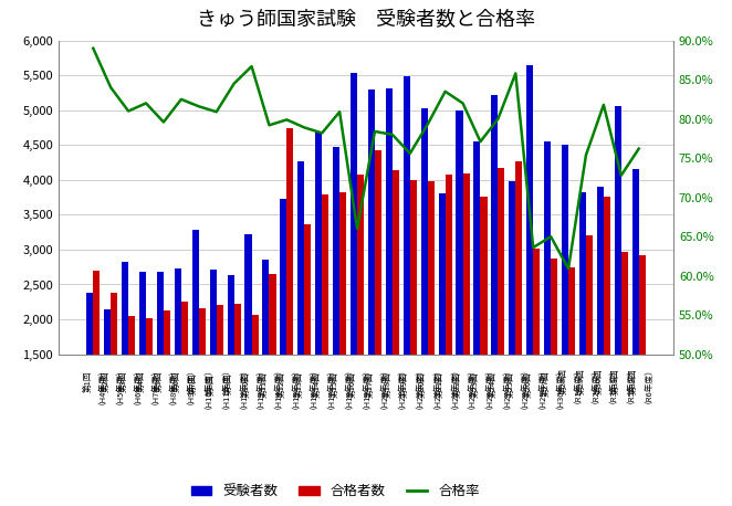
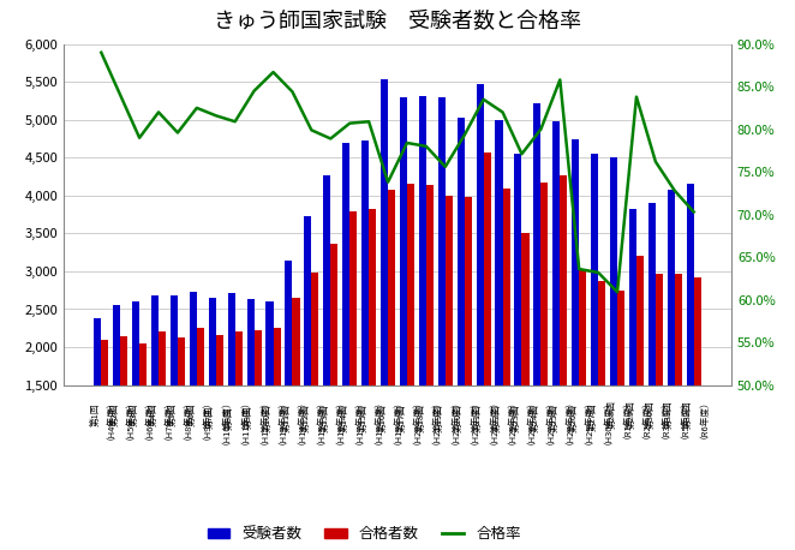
合格者数/第1回 （H4年度）: 2,700 -> 2,090
受験者数/第2回 （H5年度）: 2,140 -> 2,560
合格者数/第2回 （H5年度）: 2,380 -> 2,150
受験者数/第3回 （H6年度）: 2,820 -> 2,600
合格率/第3回 （H6年度）: 81.0% -> 79.0%
合格者数/第4回 （H7年度）: 2,020 -> 2,200
受験者数/第7回 （H10年度）: 3,280 -> 2,650
受験者数/第10回 （H13年度）: 3,220 -> 2,610
合格者数/第10回 （H13年度）: 2,060 -> 2,260
受験者数/第11回 （H14年度）: 2,860 -> 3,140
合格率/第11回 （H14年度）: 79.2% -> 84.4%
合格者数/第12回 （H15年度）: 4,740 -> 2,980
合格率/第14回 （H17年度）: 78.2% -> 80.7%
受験者数/第15回 （H18年度）: 4,480 -> 4,720
合格率/第16回 （H19年度）: 66.0% -> 73.8%
合格者数/第17回 （H20年度）: 4,420 -> 4,150
受験者数/第19回 （H22年度）: 5,480 -> 5,290
受験者数/第21回 （H24年度）: 3,800 -> 5,470
合格者数/第21回 （H24年度）: 4,080 -> 4,570
合格者数/第23回 （H26年度）: 3,760 -> 3,510
受験者数/第25回 （H28年度）: 3,980 -> 4,980
受験者数/第26回 （H29年度）: 5,640 -> 4,750
合格率/第27回 （H30年度）: 65.0% -> 63.2%
合格率/第29回 （R2年度）: 75.4% -> 83.8%
合格率/第30回 （R3年度）: 81.8% -> 76.2%
合格者数/第30回 （R3年度）: 3,760 -> 2,970
受験者数/第31回 （R5年度）: 5,060 -> 4,070
合格率/第32回 （R6年度）: 76.2% -> 70.3%
